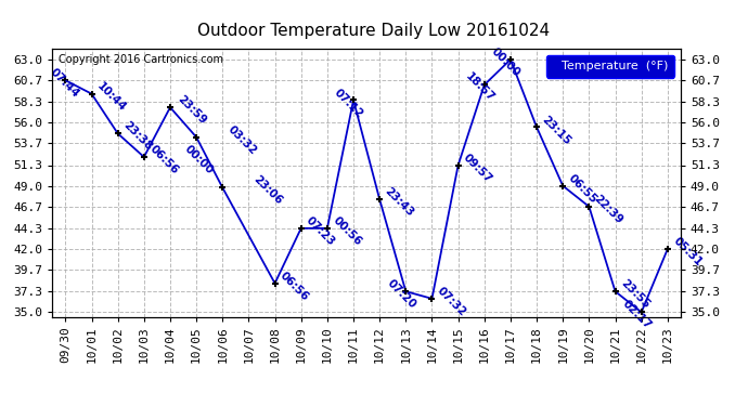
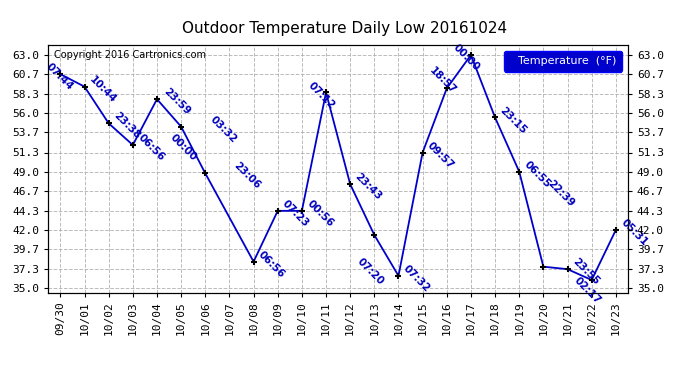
10/13: 37.3 -> 41.4
10/16: 60.2 -> 59.0
10/20: 46.7 -> 37.6
10/22: 35.0 -> 36.0
